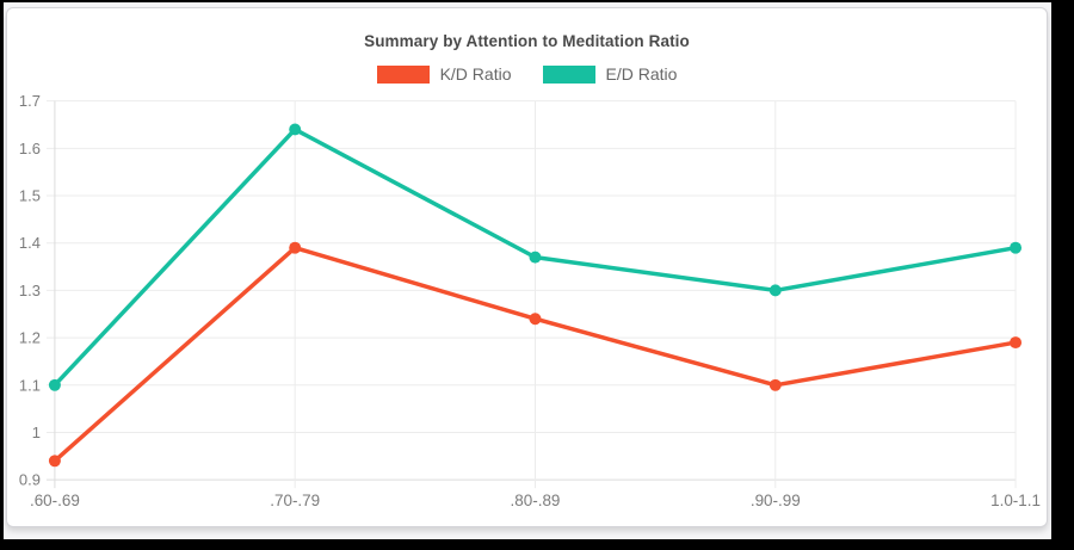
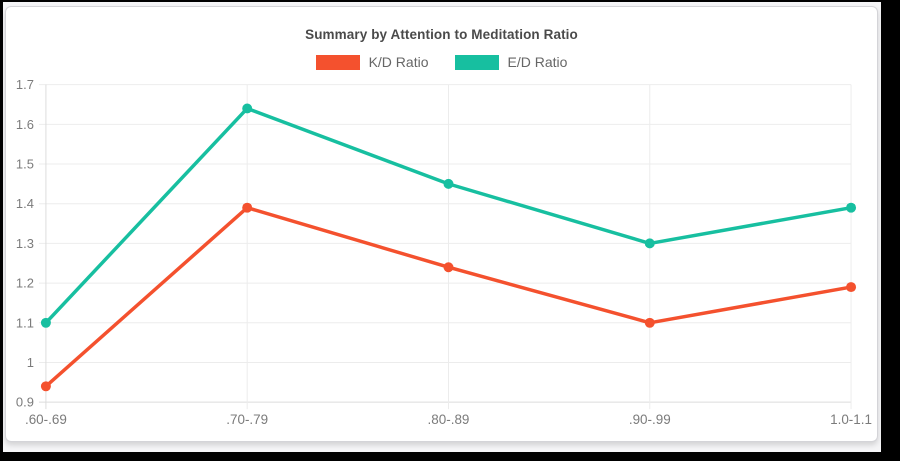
E/D Ratio/.80-.89: 1.37 -> 1.45
